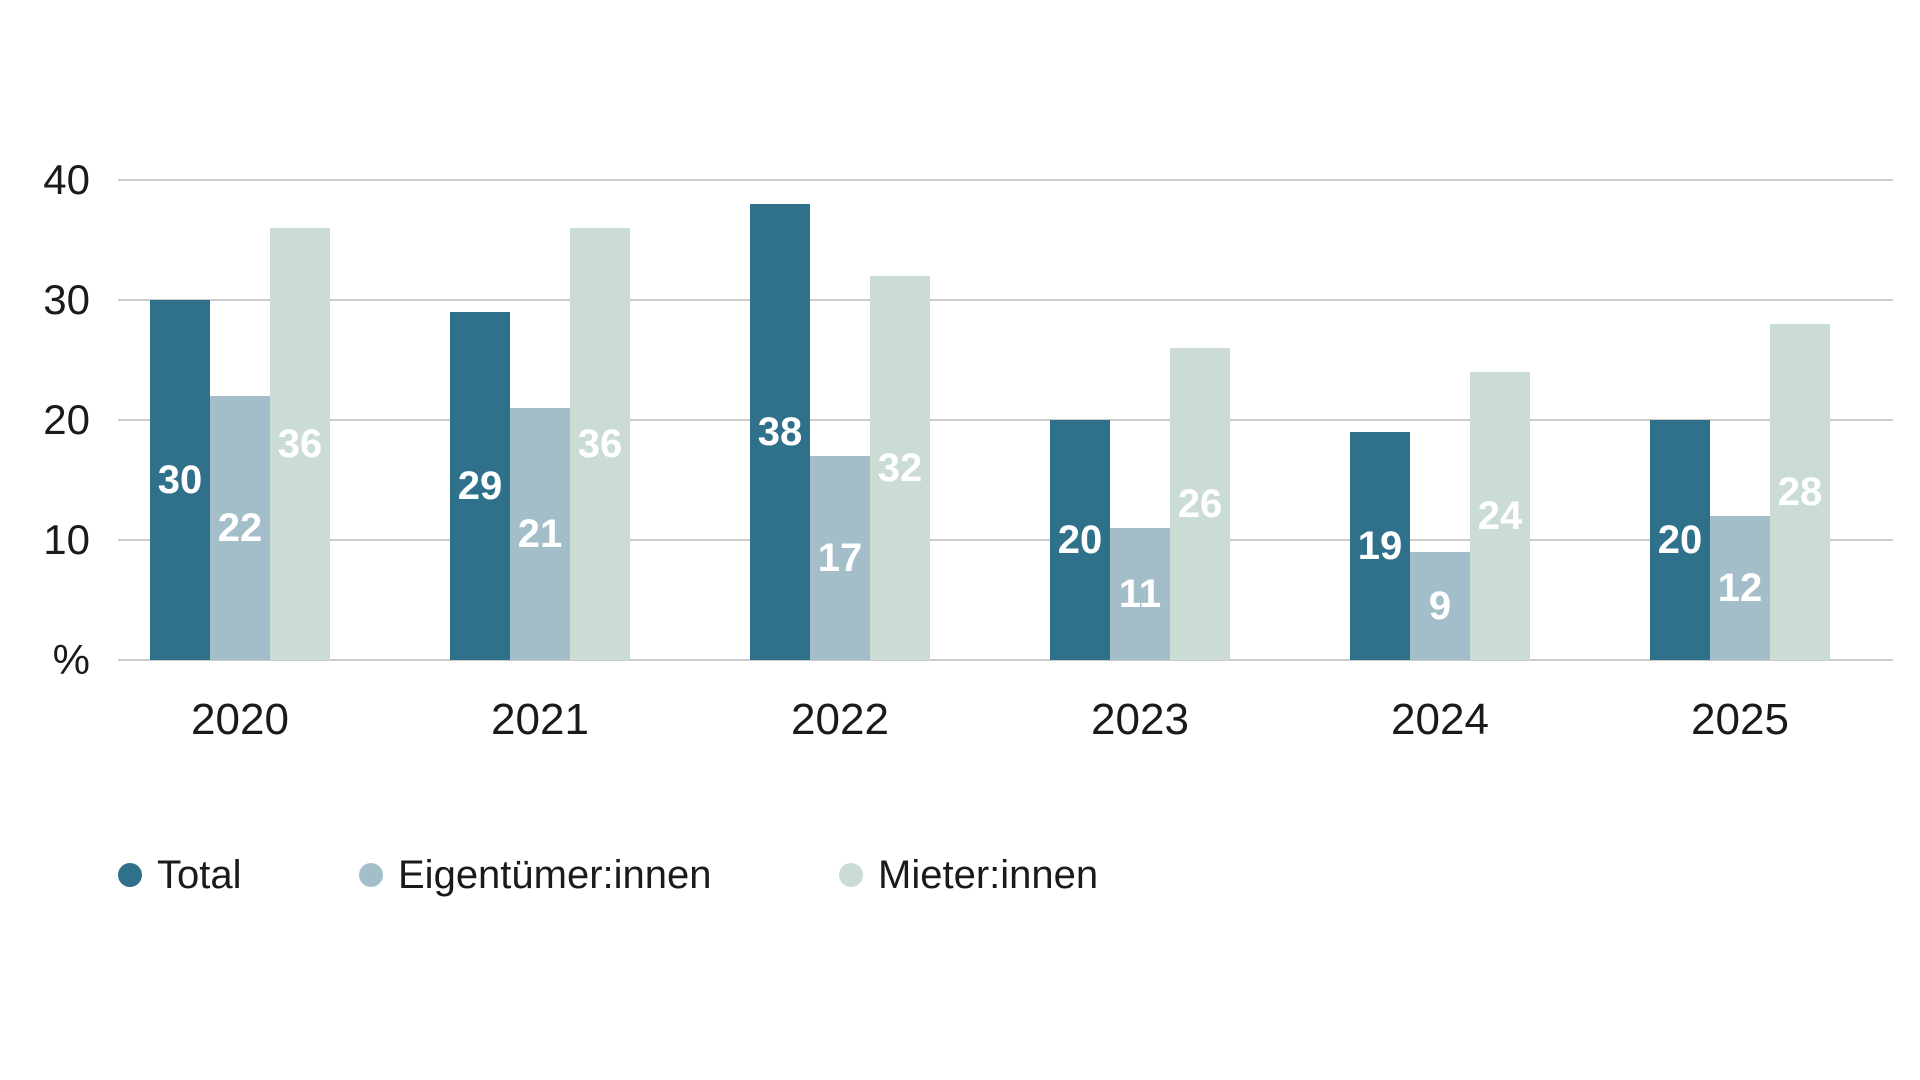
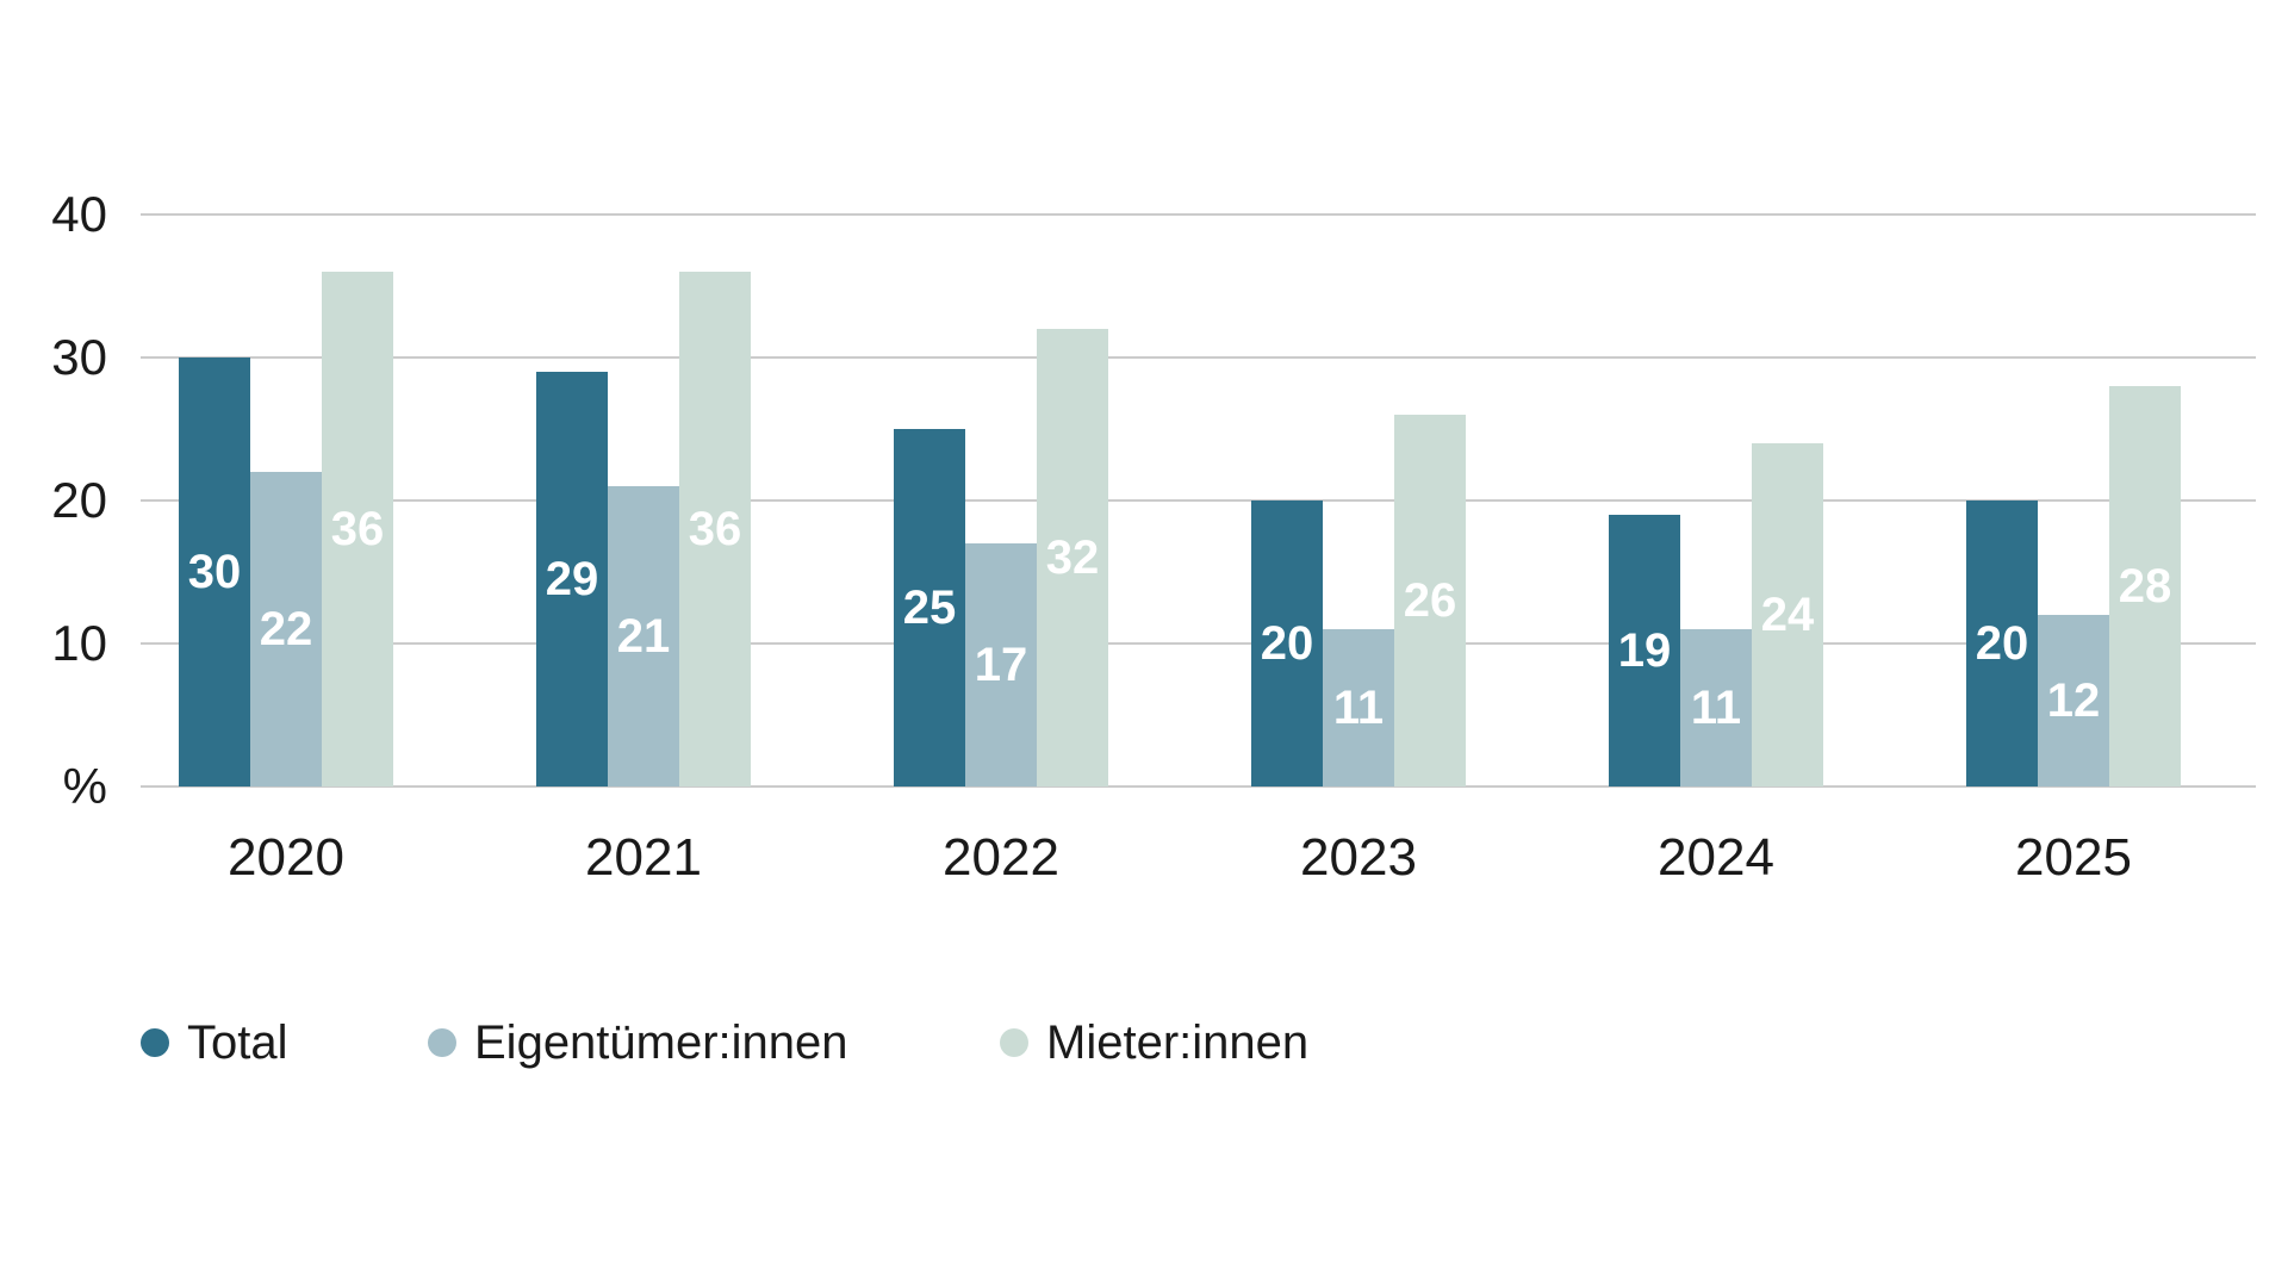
Total/2022: 38 -> 25
Eigentümer:innen/2024: 9 -> 11
